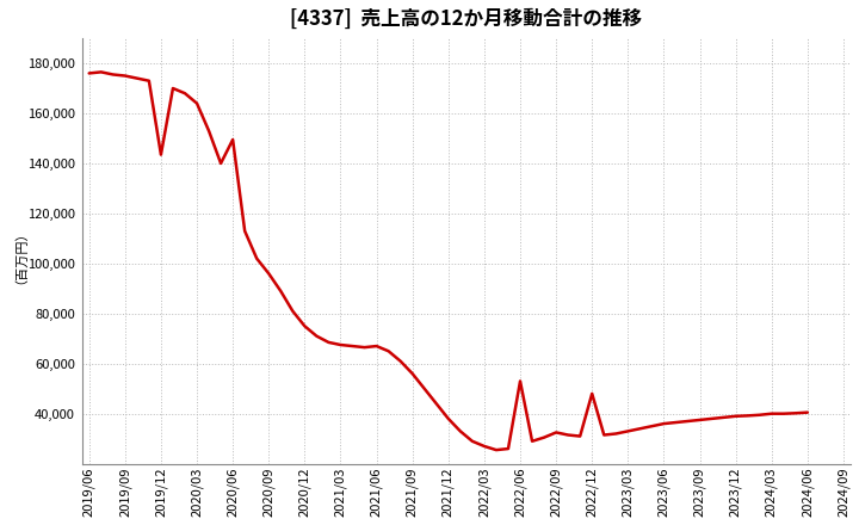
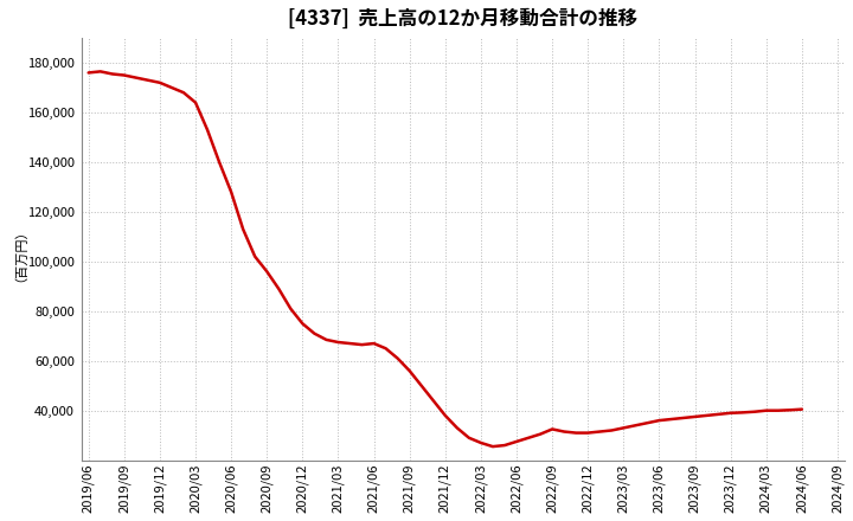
2019/12: 143,500 -> 172,000
2020/06: 149,500 -> 128,000
2022/06: 53,000 -> 27,500
2022/12: 48,000 -> 31,000
